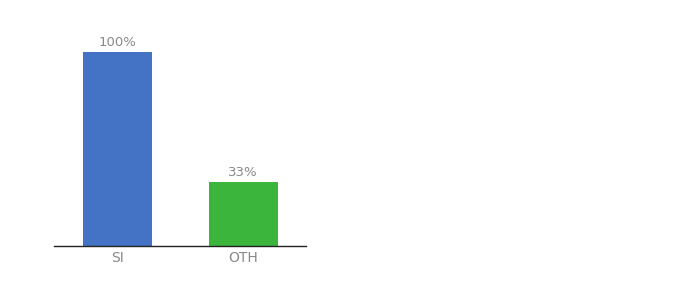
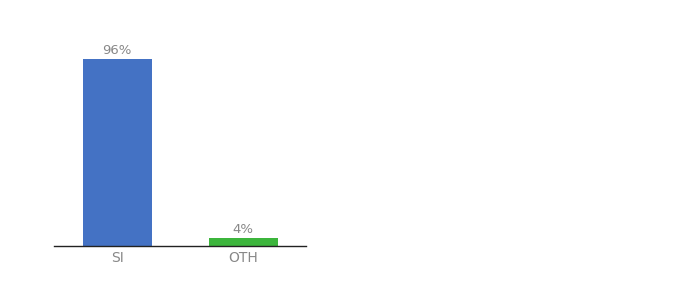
SI: 100% -> 96%
OTH: 33% -> 4%
